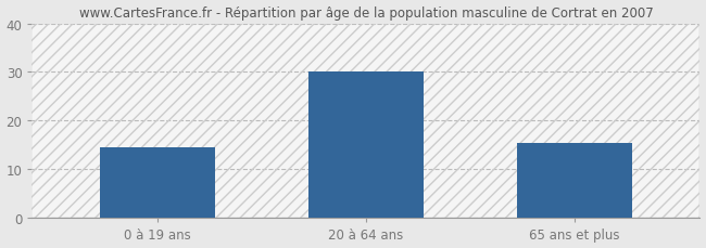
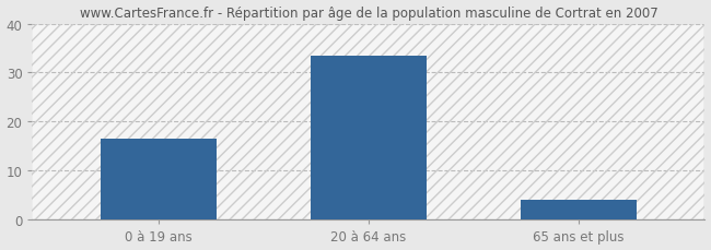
0 à 19 ans: 14.5 -> 16.5
20 à 64 ans: 30.0 -> 33.5
65 ans et plus: 15.5 -> 4.0
